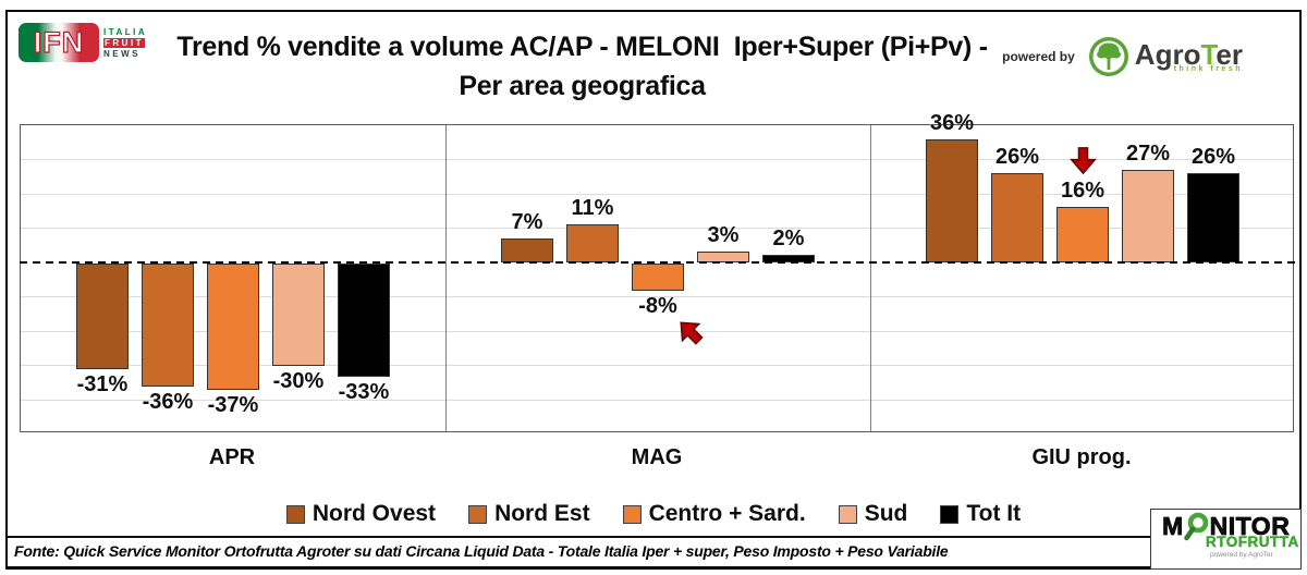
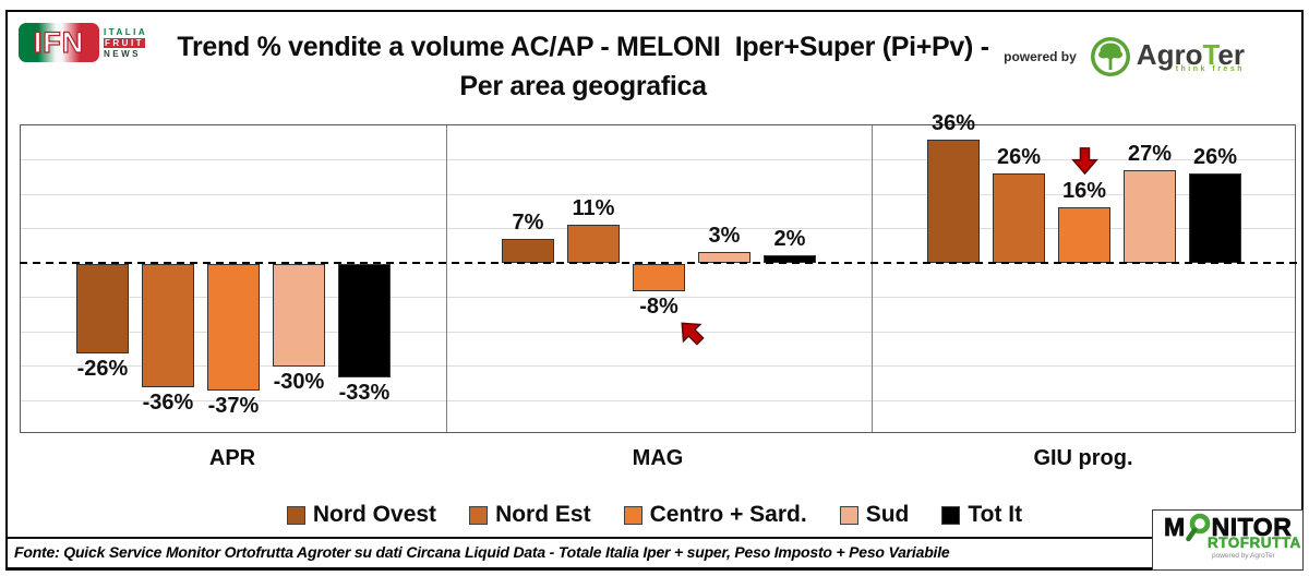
Nord Ovest/APR: -31% -> -26%
